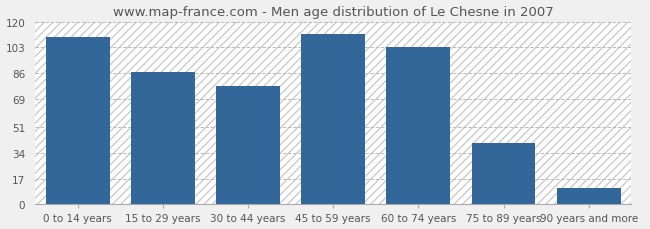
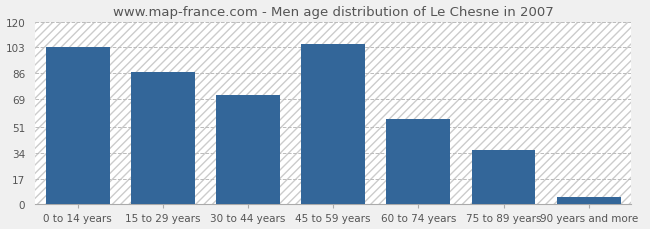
0 to 14 years: 110 -> 103
30 to 44 years: 78 -> 72
45 to 59 years: 112 -> 105
60 to 74 years: 103 -> 56
75 to 89 years: 40 -> 36
90 years and more: 11 -> 5
